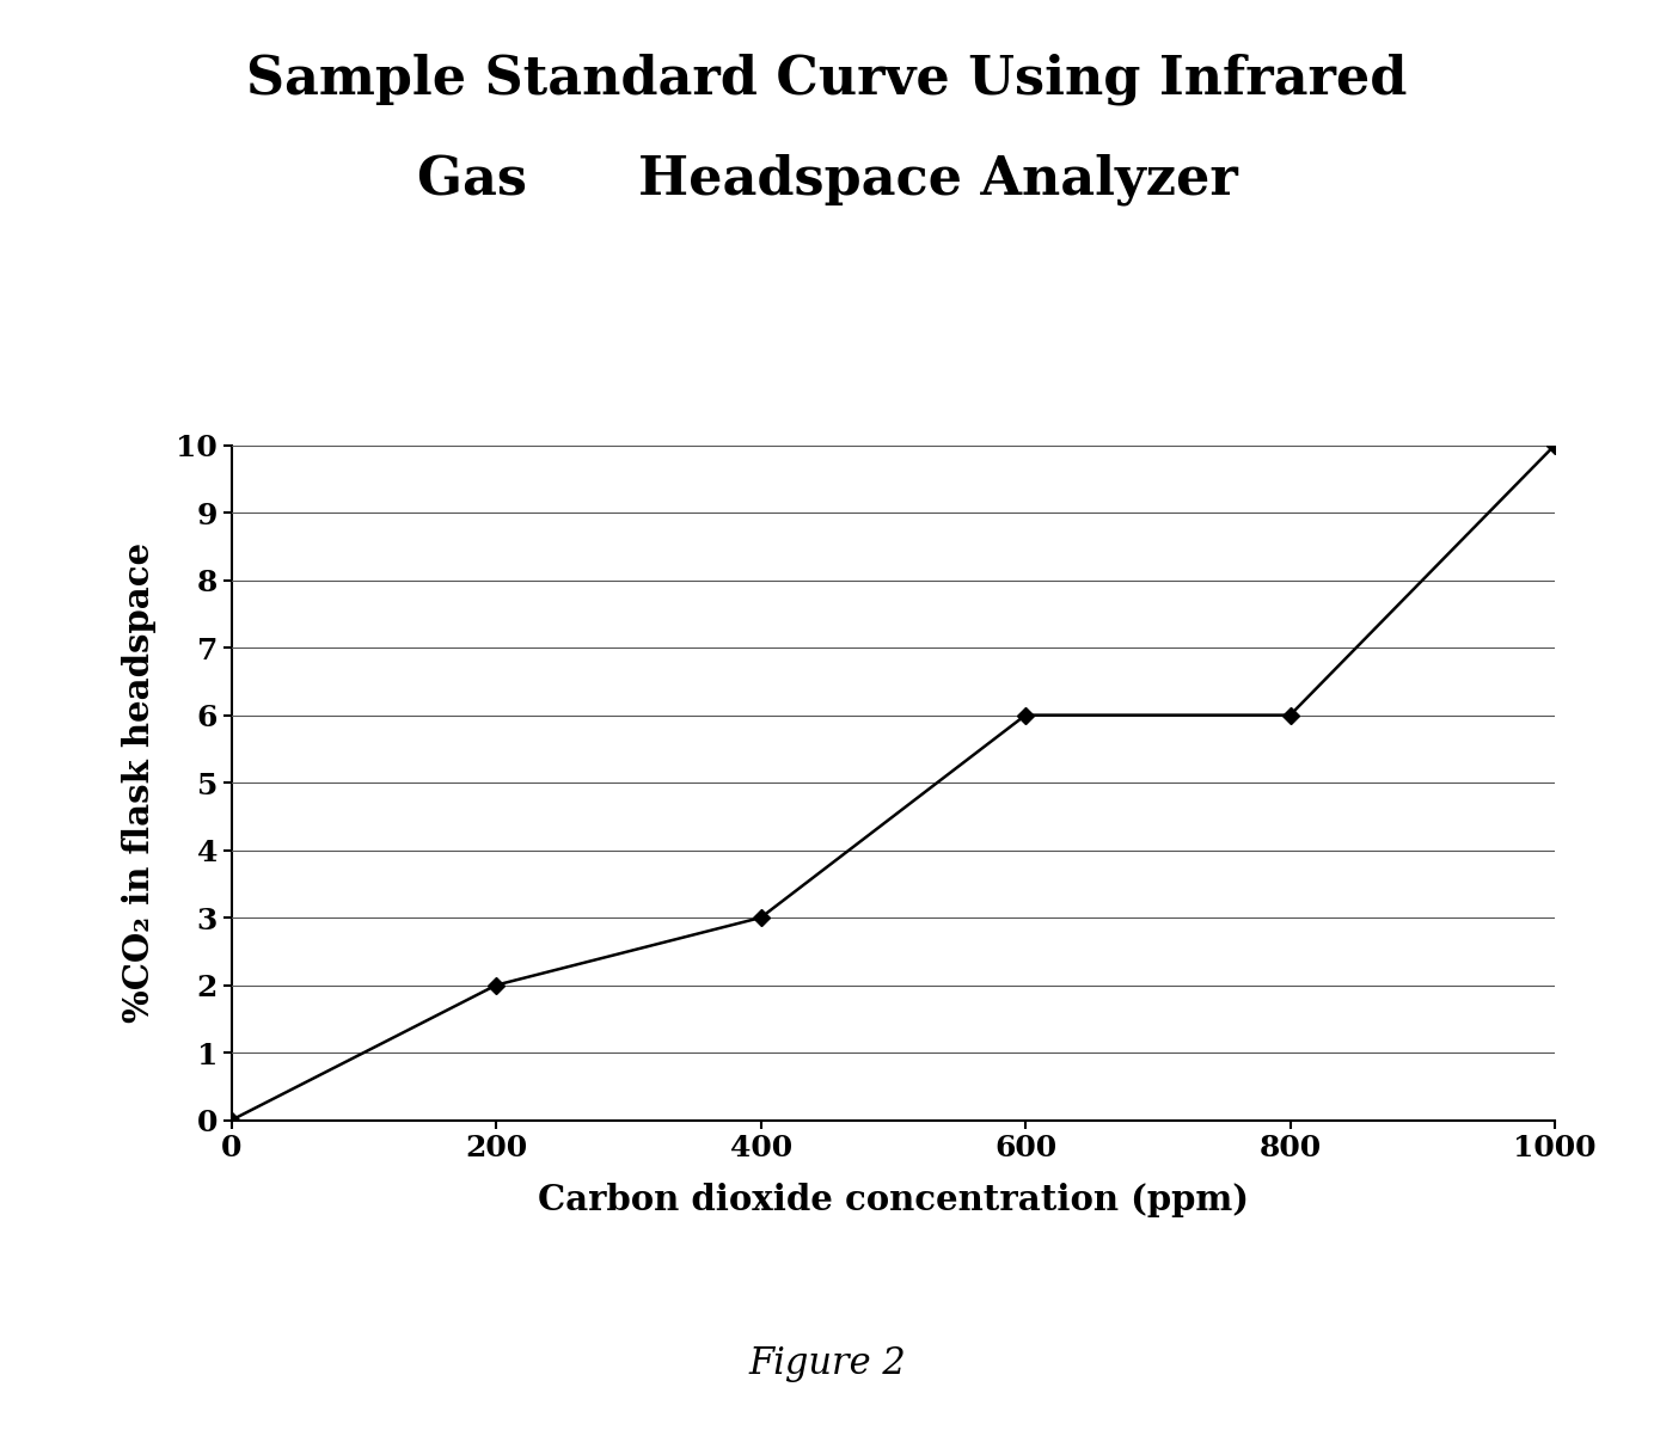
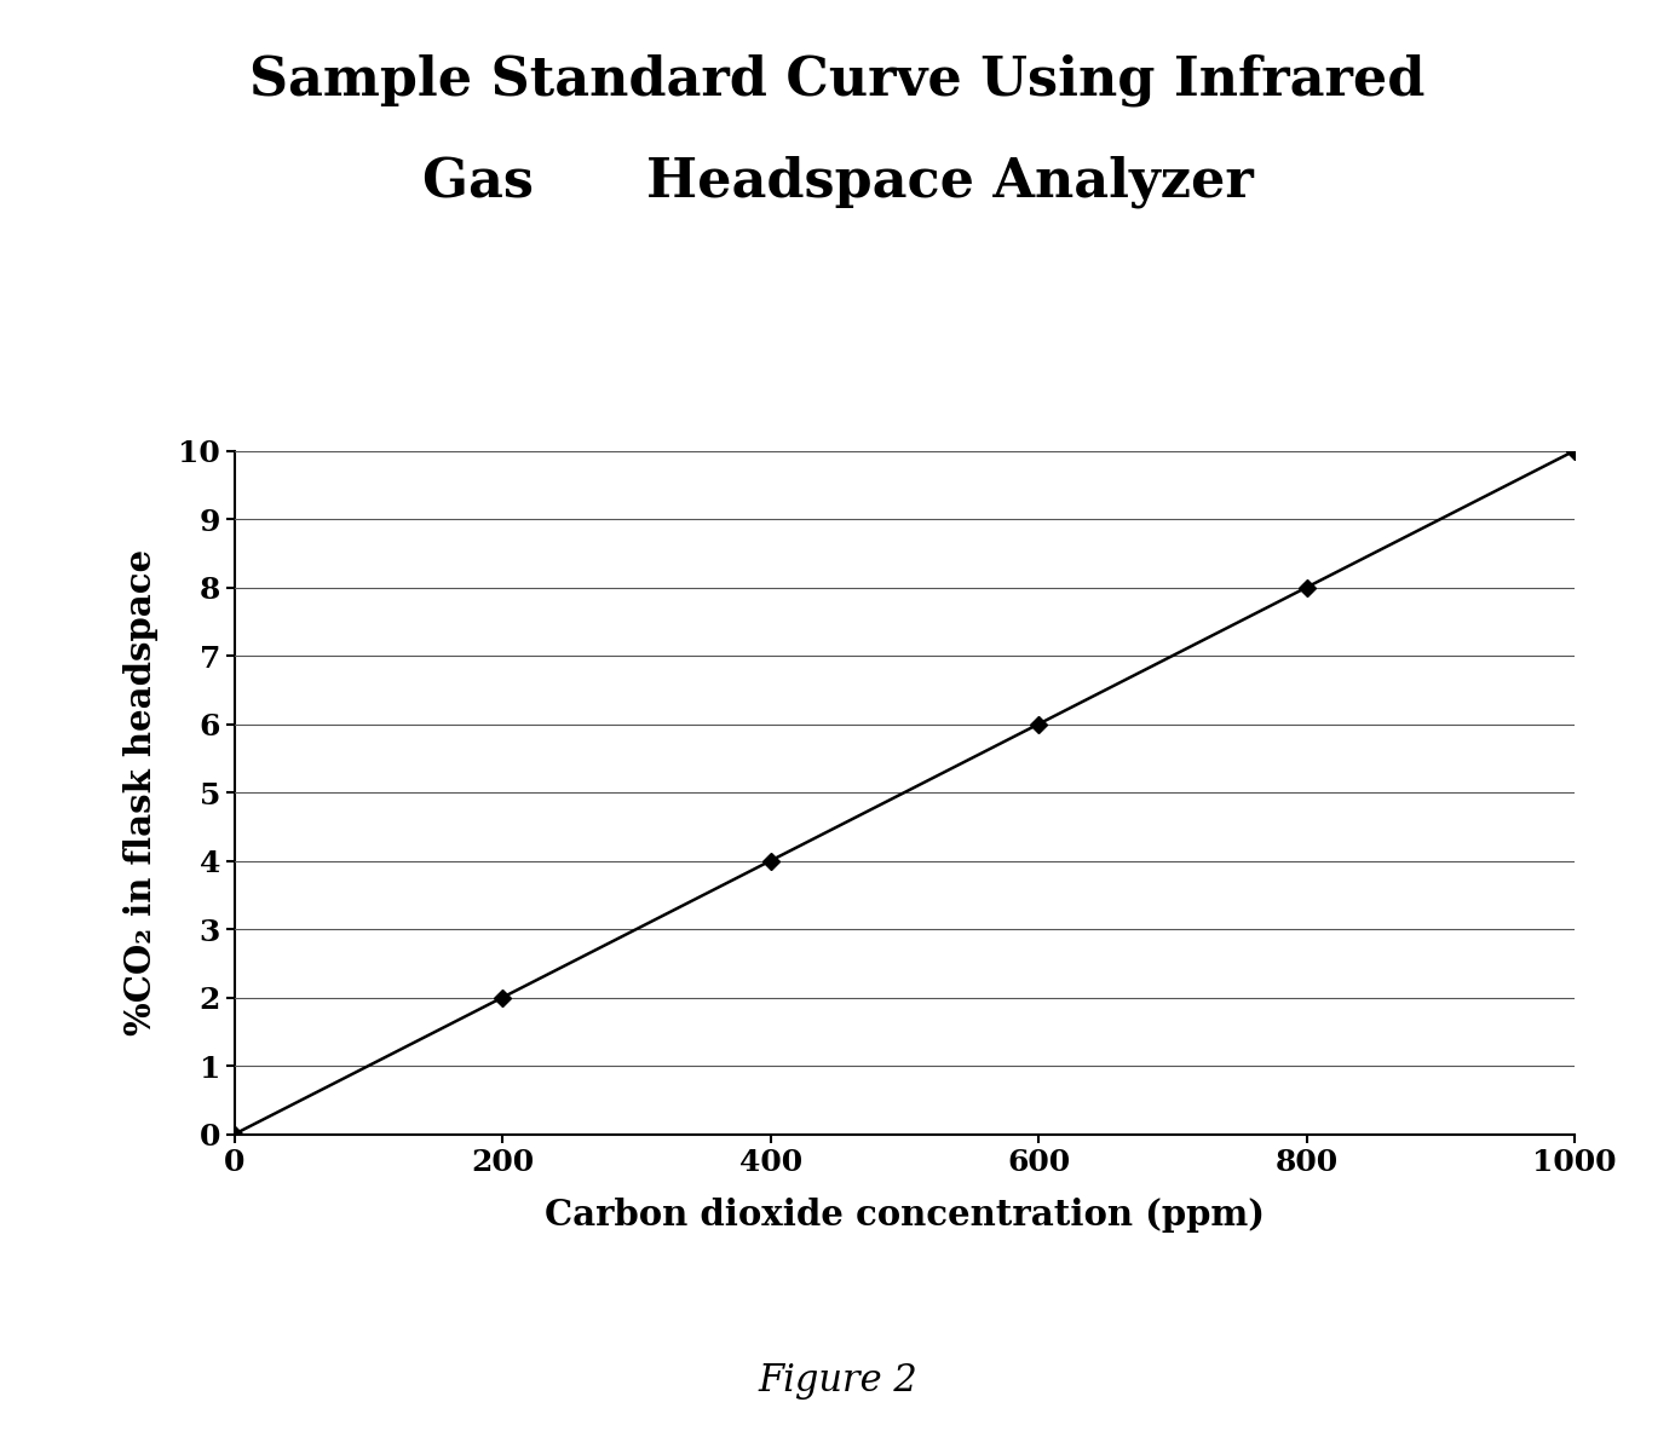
400: 3 -> 4
800: 6 -> 8
